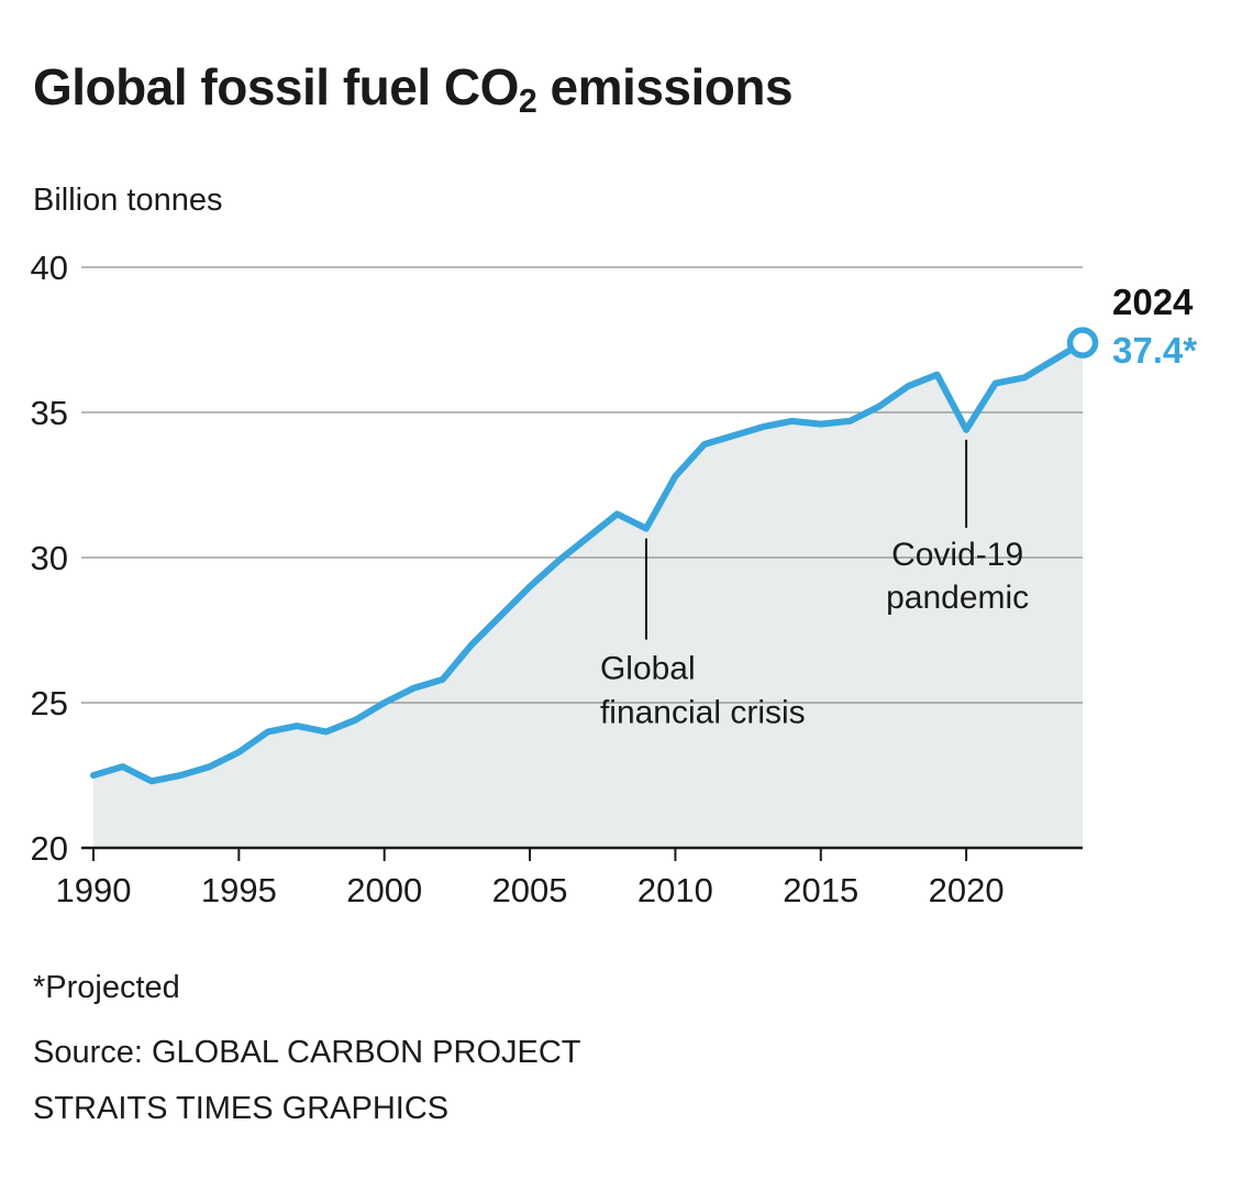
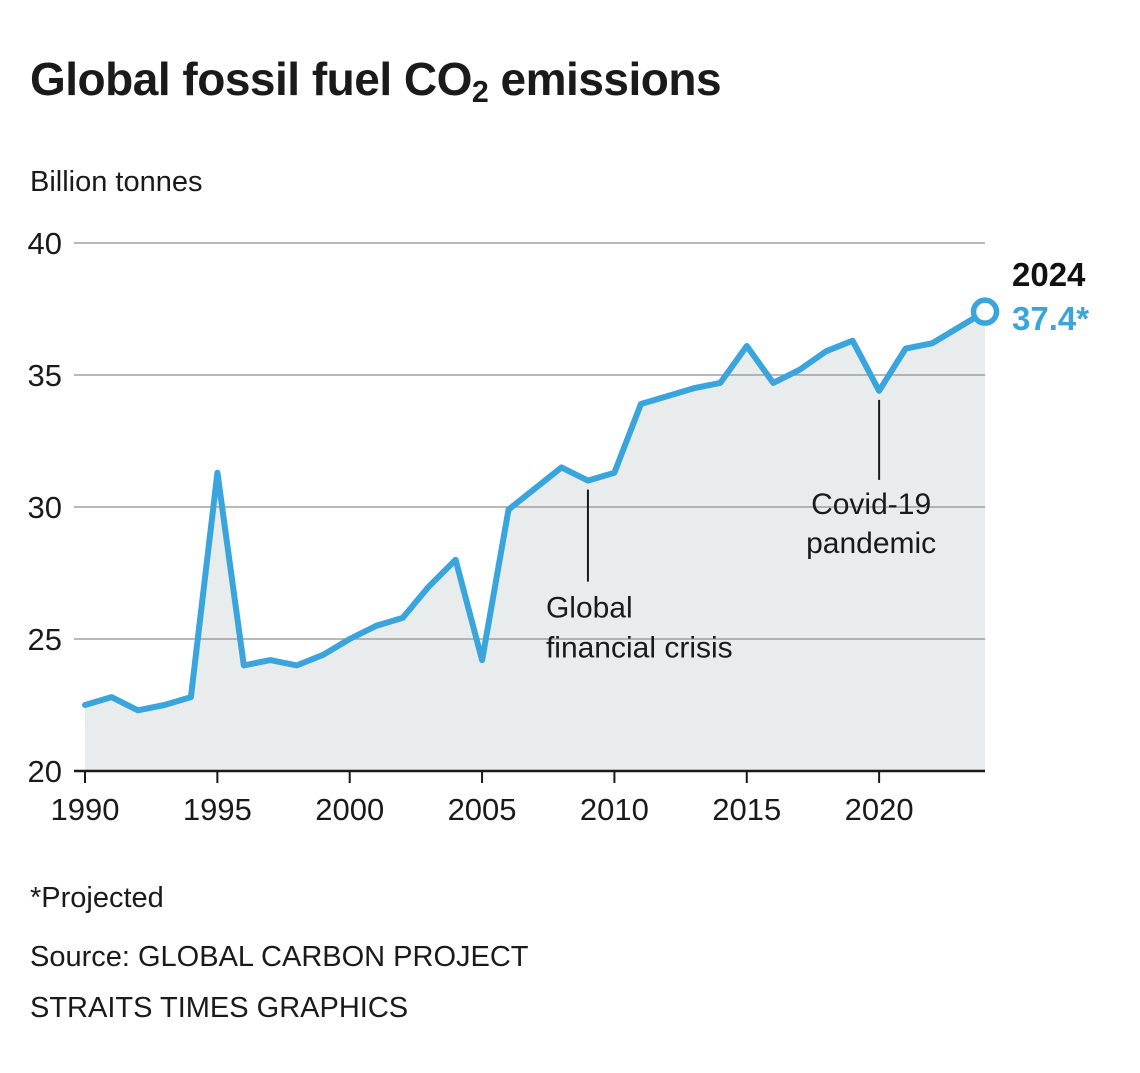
1995: 23.3 -> 31.3
2005: 29.0 -> 24.2
2010: 32.8 -> 31.3
2015: 34.6 -> 36.1
